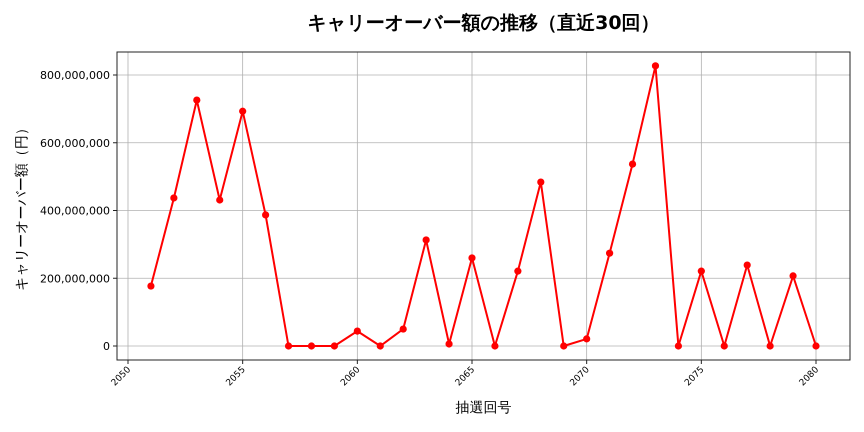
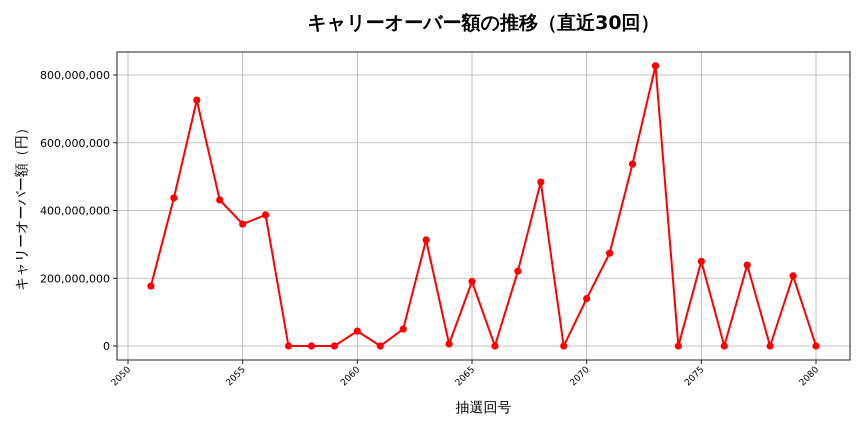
2055: 690000000 -> 360000000
2065: 260000000 -> 190000000
2070: 20000000 -> 140000000
2075: 220000000 -> 250000000
